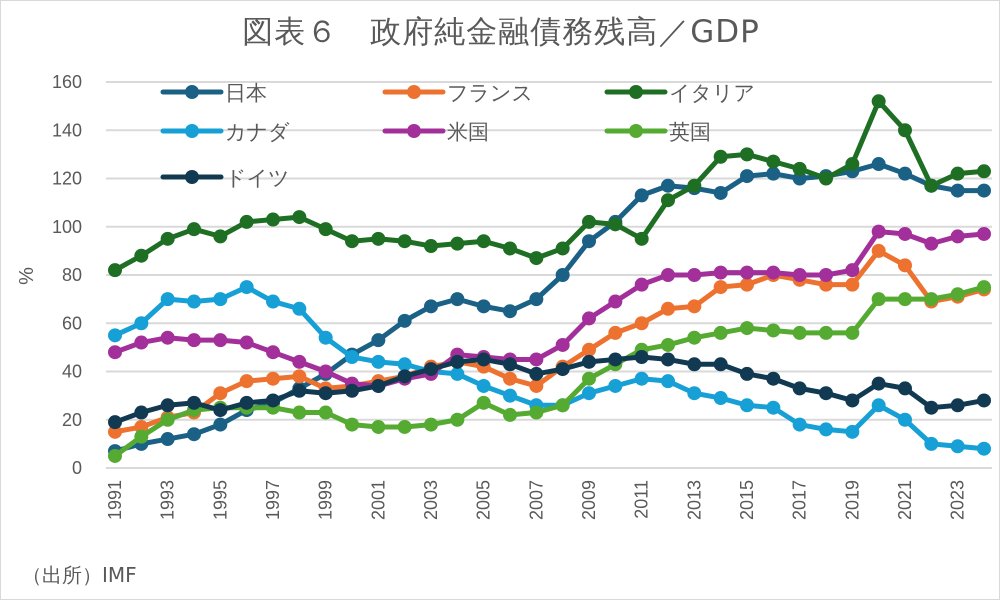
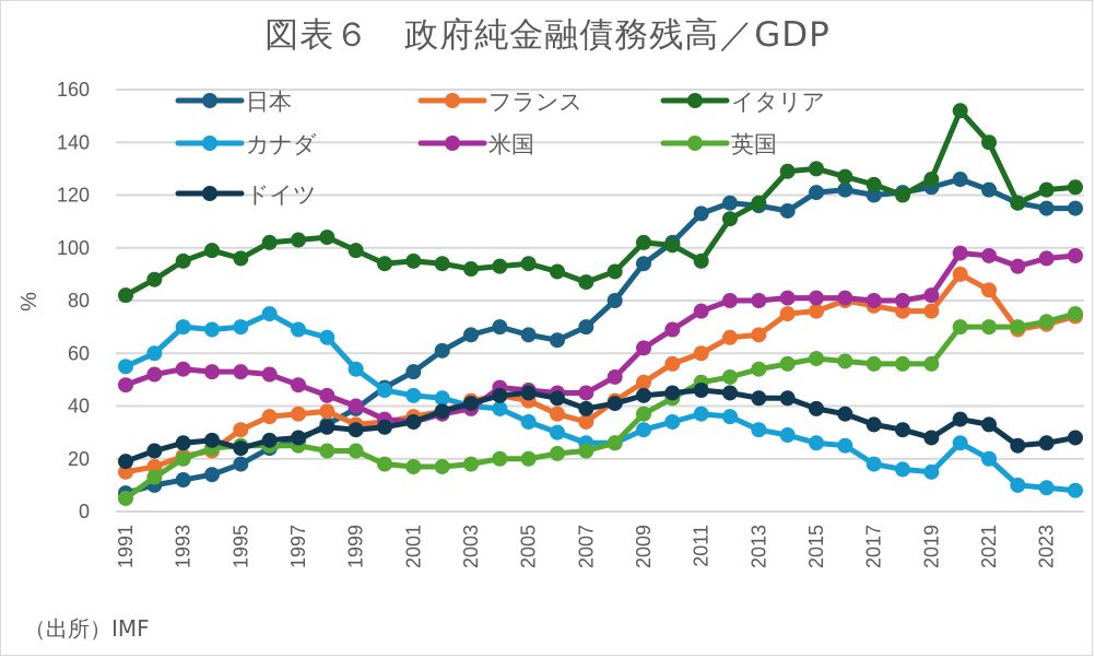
英国/2005: 27 -> 20
